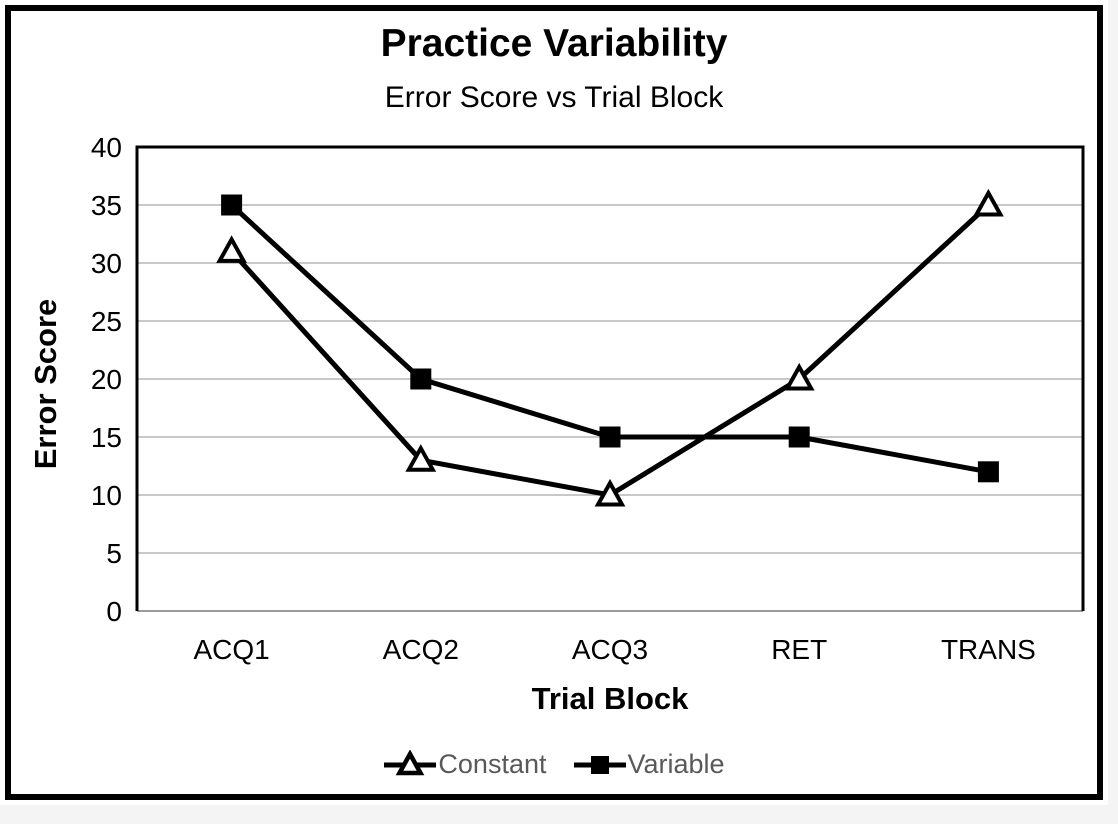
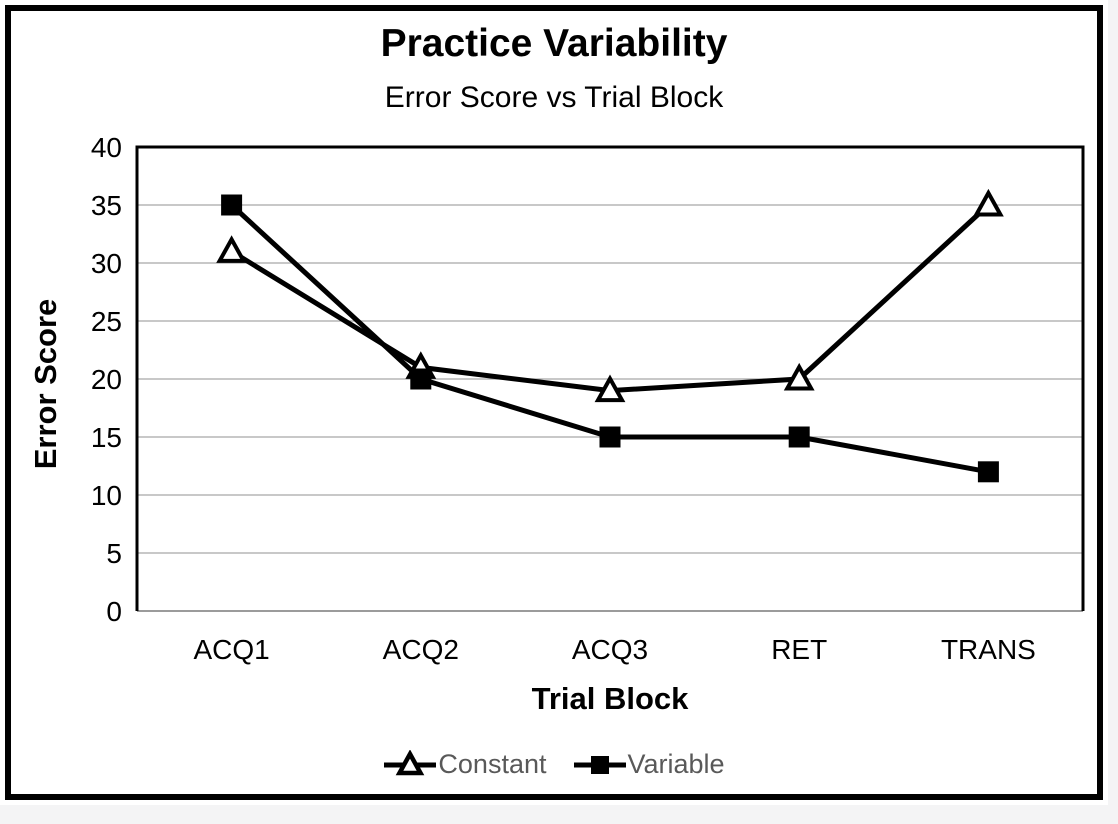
Constant/ACQ2: 13 -> 21
Constant/ACQ3: 10 -> 19
